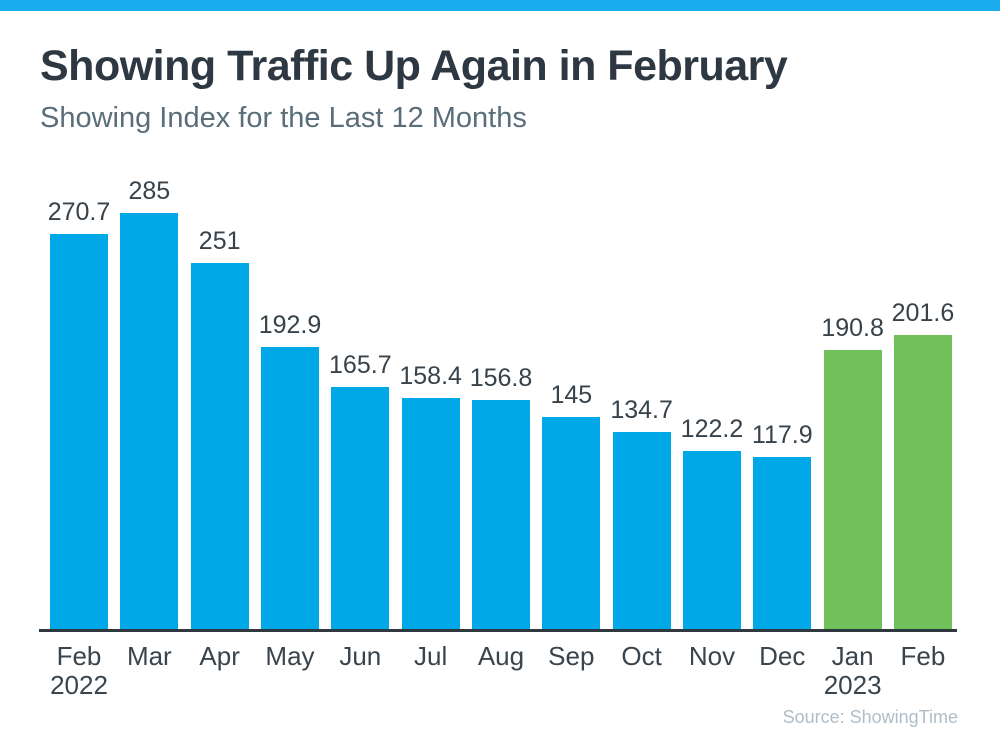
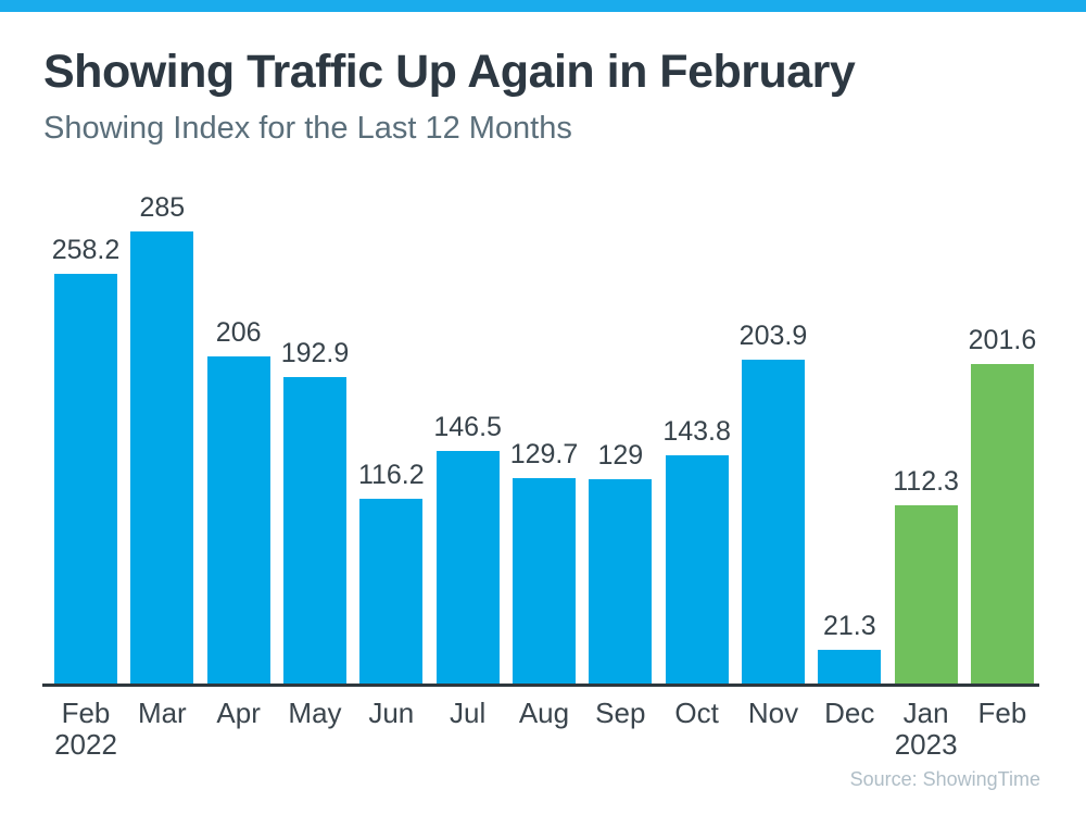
Feb 2022: 270.7 -> 258.2
Apr: 251 -> 206
Jun: 165.7 -> 116.2
Jul: 158.4 -> 146.5
Aug: 156.8 -> 129.7
Sep: 145 -> 129
Oct: 134.7 -> 143.8
Nov: 122.2 -> 203.9
Dec: 117.9 -> 21.3
Jan 2023: 190.8 -> 112.3
